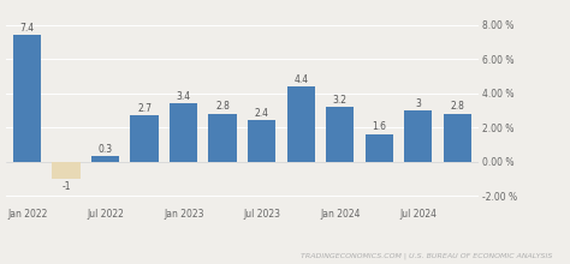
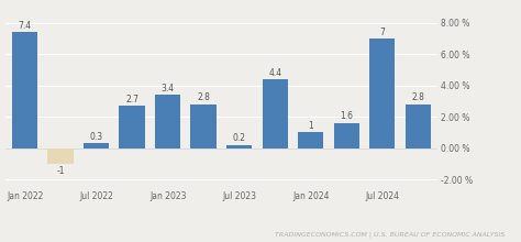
Jul 2023: 2.4 -> 0.2
Jan 2024: 3.2 -> 1
Jul 2024: 3 -> 7
